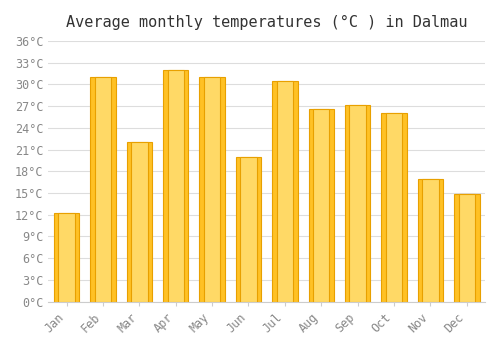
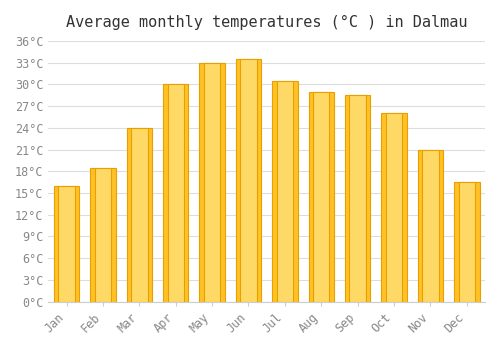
Jan: 12.2°C -> 16.0°C
Feb: 31.0°C -> 18.5°C
Mar: 22.0°C -> 24.0°C
Apr: 32.0°C -> 30.0°C
May: 31.0°C -> 33.0°C
Jun: 20.0°C -> 33.5°C
Aug: 26.6°C -> 29.0°C
Sep: 27.2°C -> 28.5°C
Nov: 17.0°C -> 21.0°C
Dec: 14.8°C -> 16.5°C
